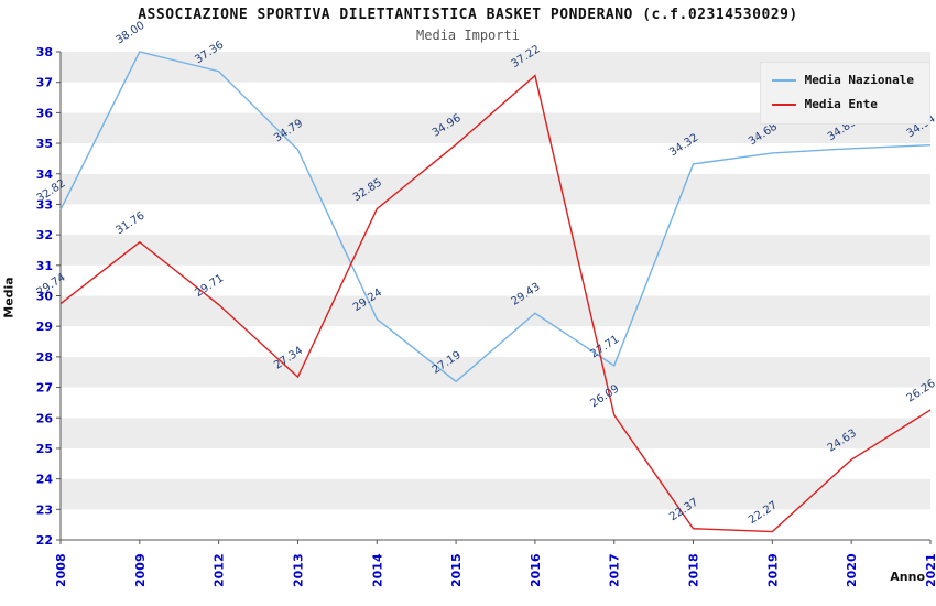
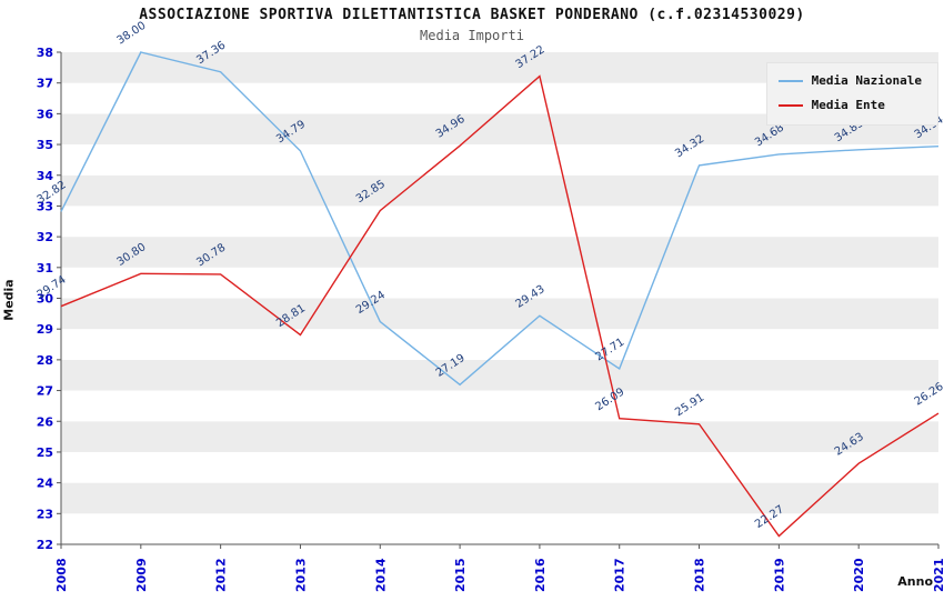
Media Ente/2009: 31.76 -> 30.80
Media Ente/2012: 29.71 -> 30.78
Media Ente/2013: 27.34 -> 28.81
Media Ente/2018: 22.37 -> 25.91
